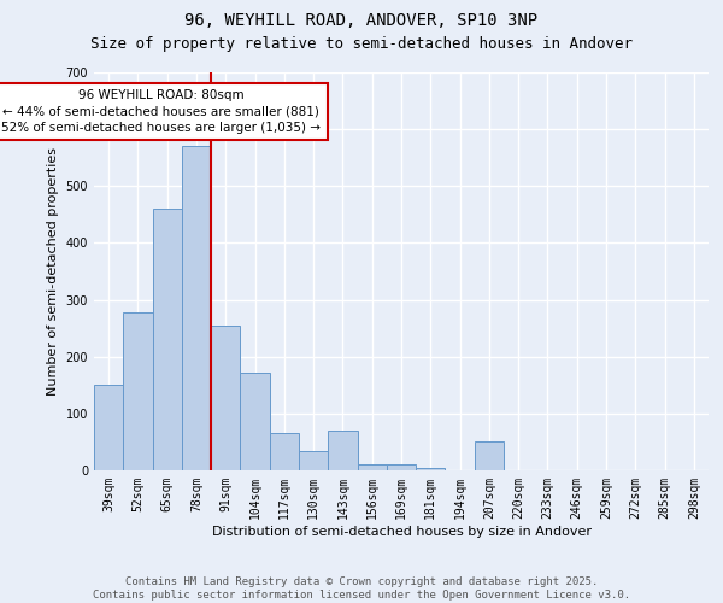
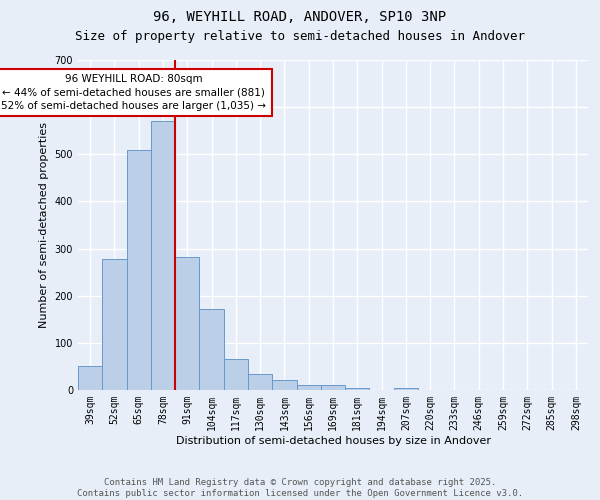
39sqm: 150 -> 50
65sqm: 460 -> 510
91sqm: 255 -> 283
143sqm: 70 -> 22
207sqm: 50 -> 5
